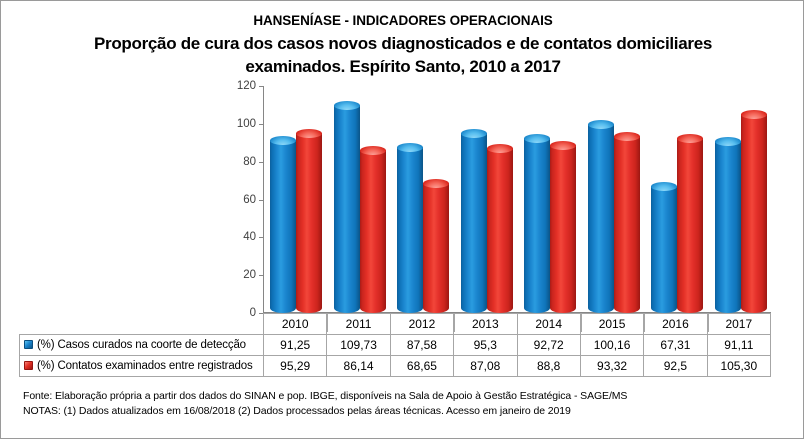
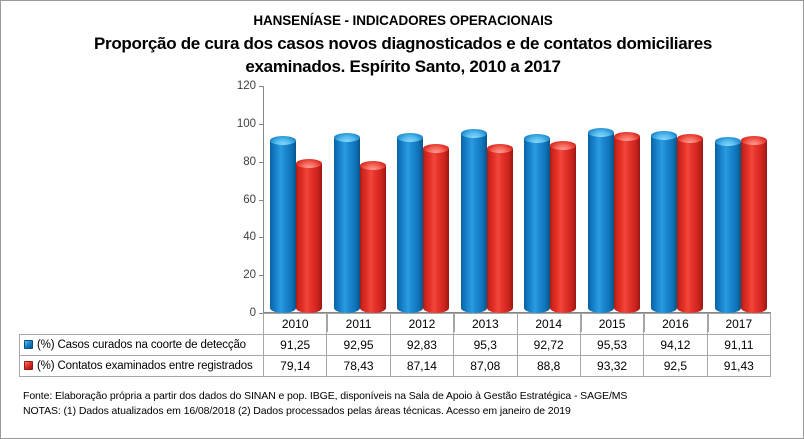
(%) Contatos examinados entre registrados/2010: 95,29 -> 79,14
(%) Casos curados na coorte de detecção/2011: 109,73 -> 92,95
(%) Contatos examinados entre registrados/2011: 86,14 -> 78,43
(%) Casos curados na coorte de detecção/2012: 87,58 -> 92,83
(%) Contatos examinados entre registrados/2012: 68,65 -> 87,14
(%) Casos curados na coorte de detecção/2015: 100,16 -> 95,53
(%) Casos curados na coorte de detecção/2016: 67,31 -> 94,12
(%) Contatos examinados entre registrados/2017: 105,30 -> 91,43
